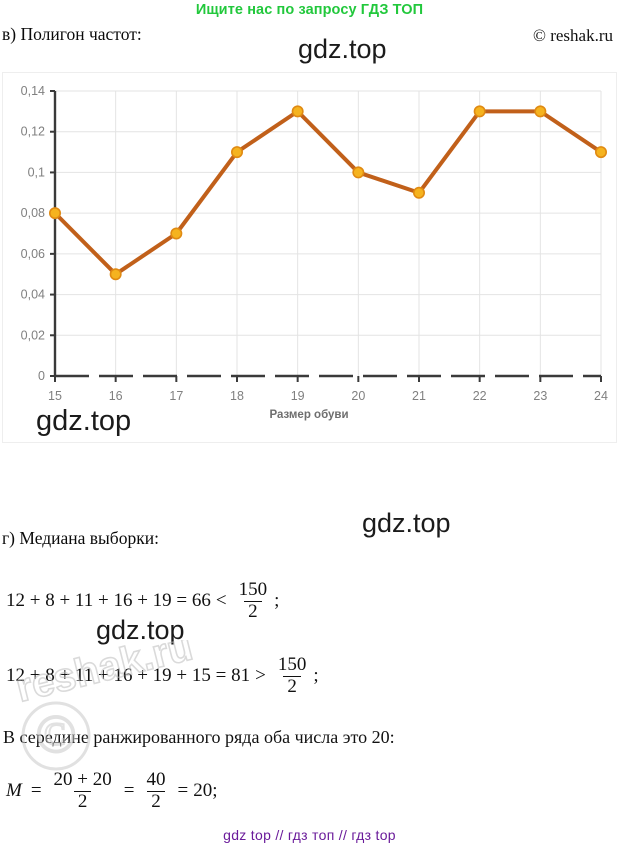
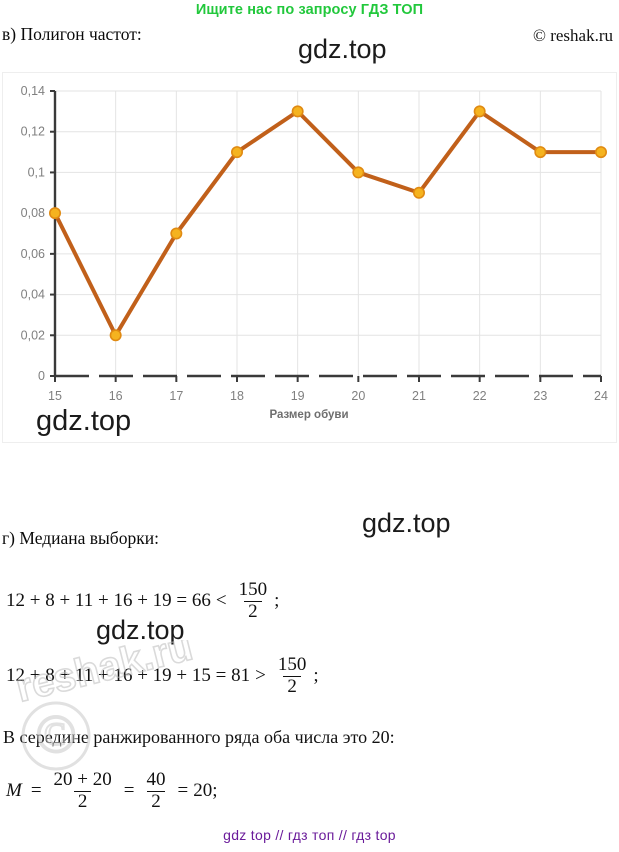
16: 0,05 -> 0,02
23: 0,13 -> 0,11
